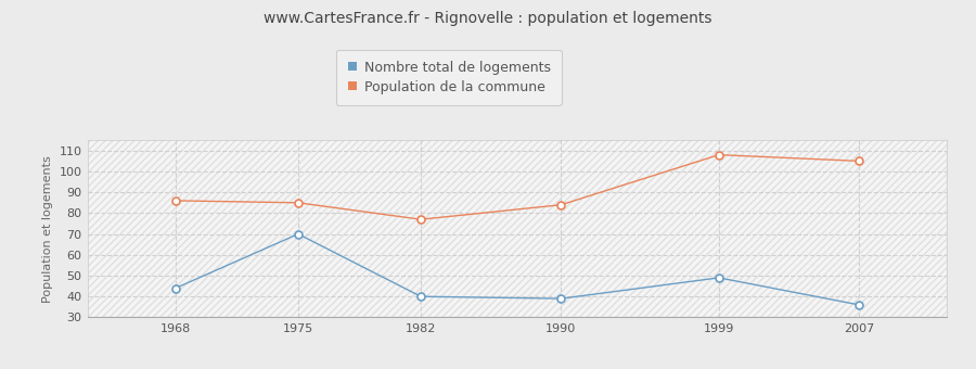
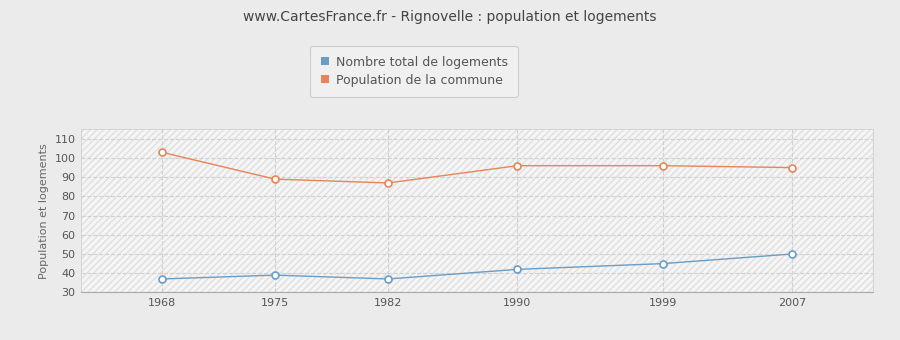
Nombre total de logements/1968: 44 -> 37
Population de la commune/1968: 86 -> 103
Nombre total de logements/1975: 70 -> 39
Population de la commune/1975: 85 -> 89
Nombre total de logements/1982: 40 -> 37
Population de la commune/1982: 77 -> 87
Nombre total de logements/1990: 39 -> 42
Population de la commune/1990: 84 -> 96
Nombre total de logements/1999: 49 -> 45
Population de la commune/1999: 108 -> 96
Nombre total de logements/2007: 36 -> 50
Population de la commune/2007: 105 -> 95
